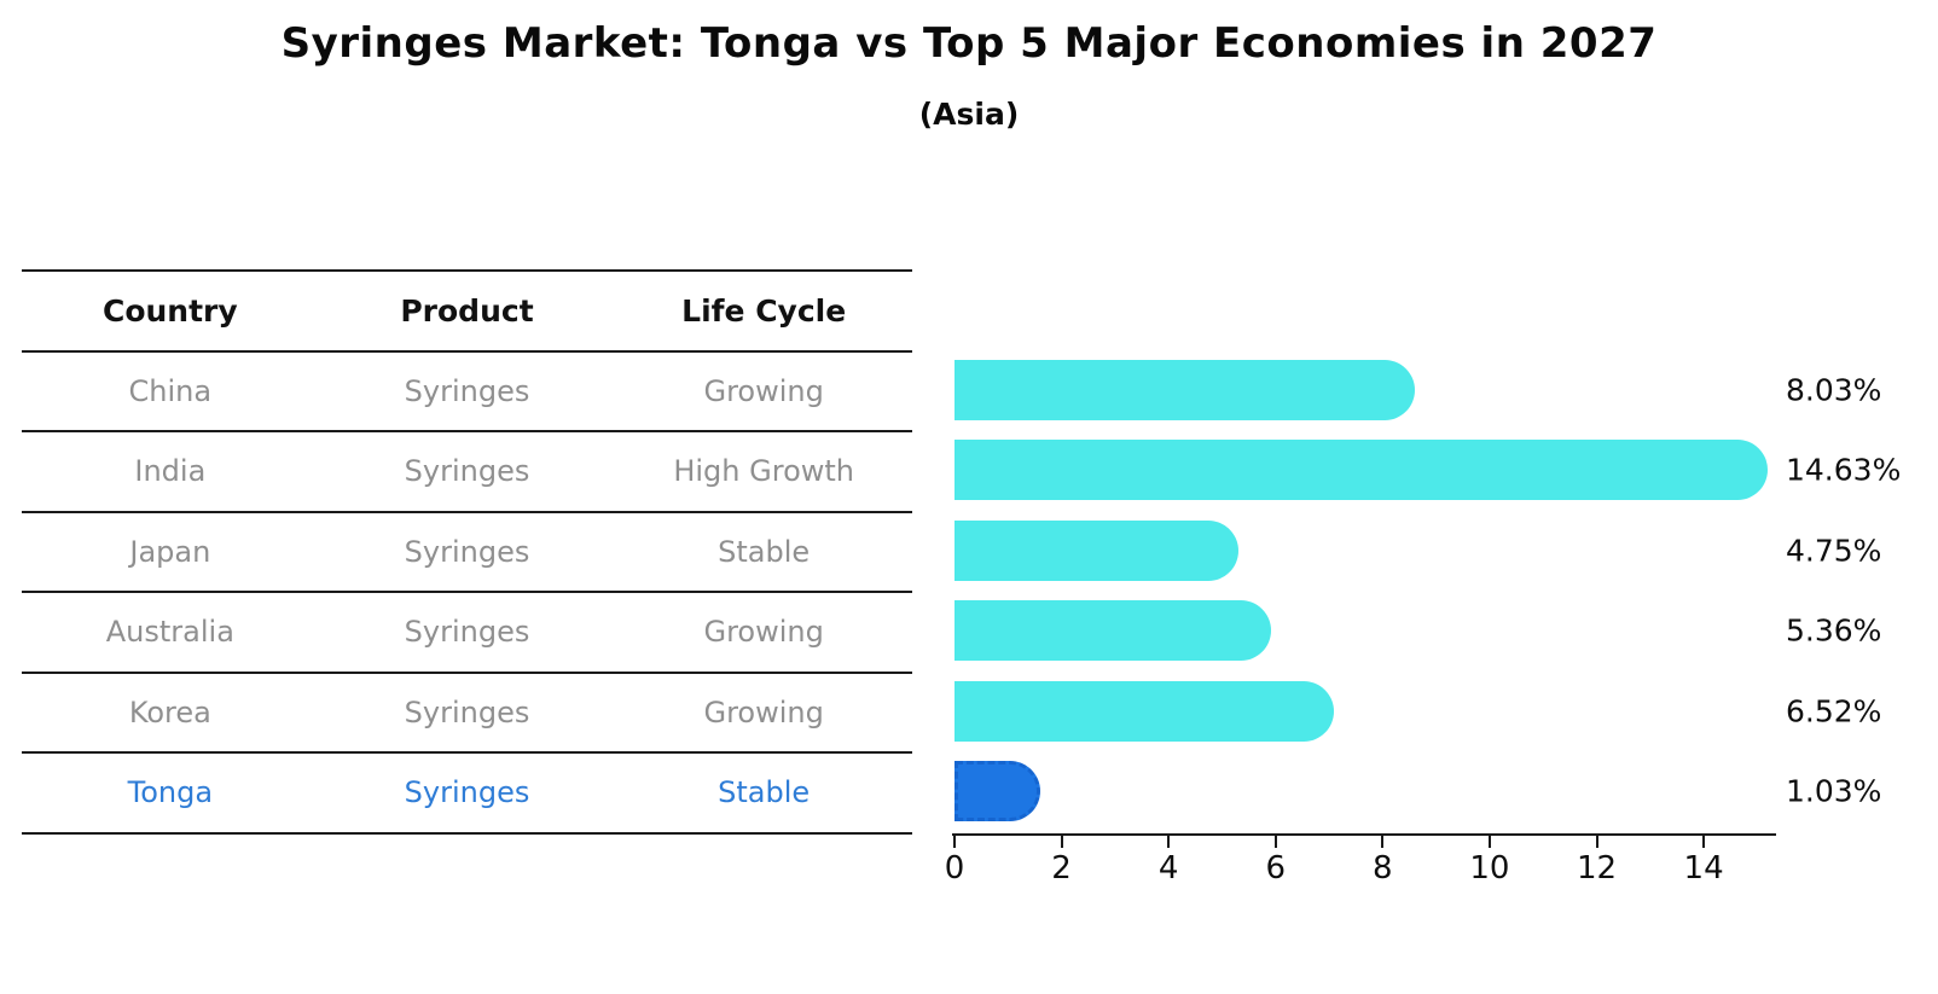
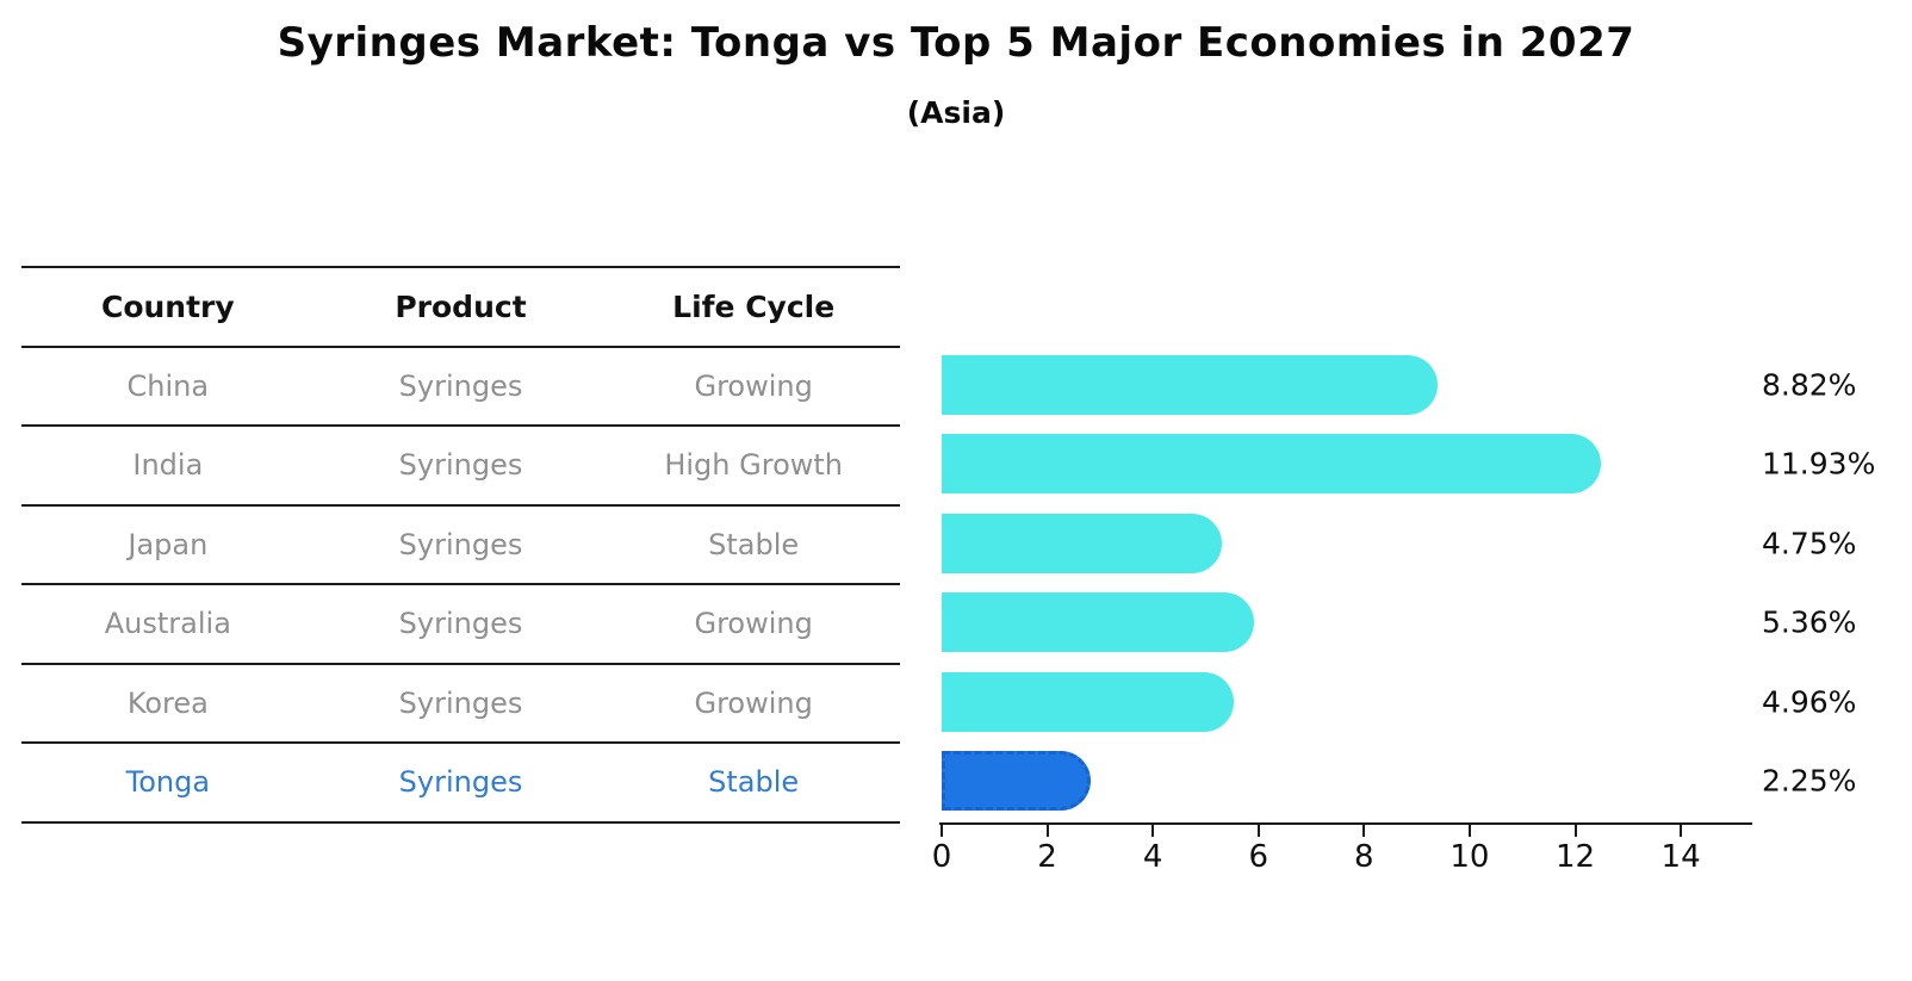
China: 8.03% -> 8.82%
India: 14.63% -> 11.93%
Korea: 6.52% -> 4.96%
Tonga: 1.03% -> 2.25%
